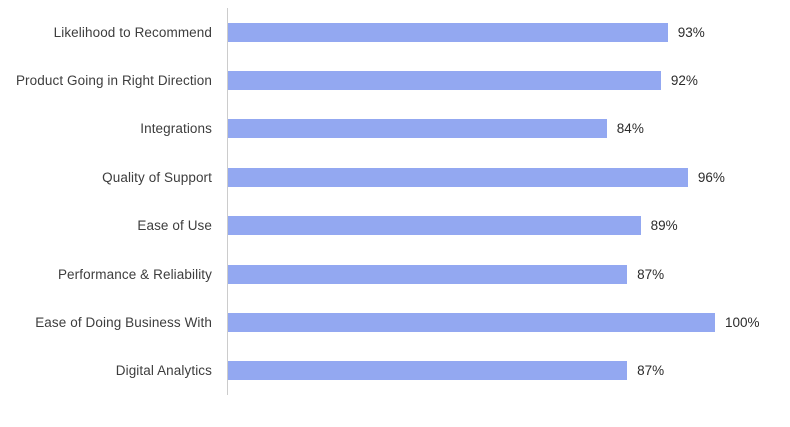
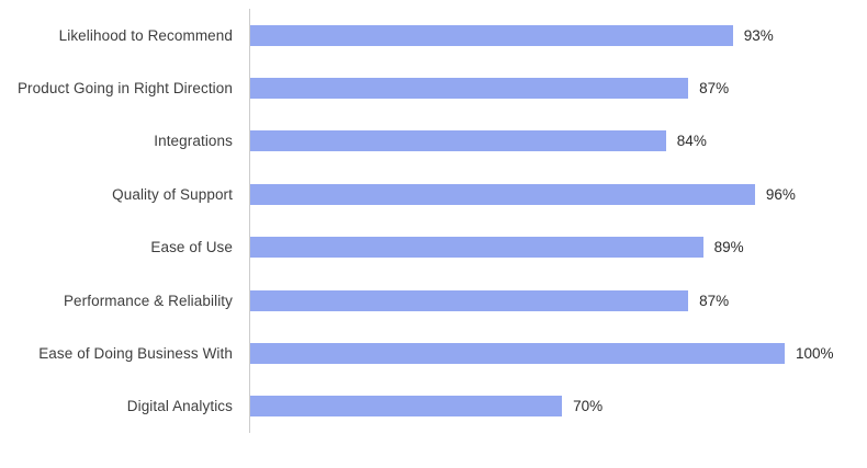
Product Going in Right Direction: 92% -> 87%
Digital Analytics: 87% -> 70%
